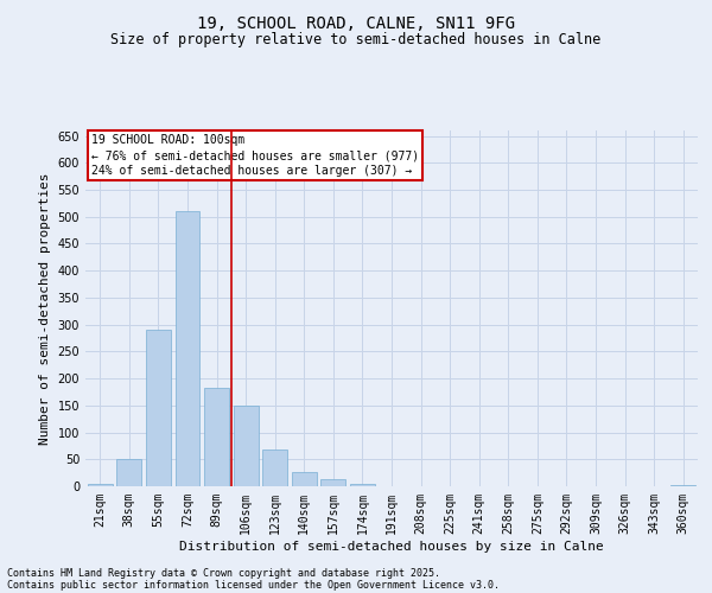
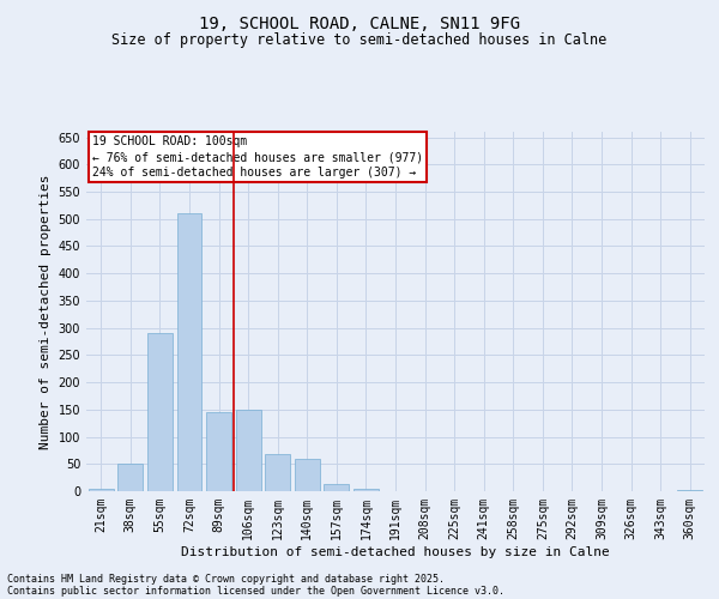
89sqm: 183 -> 145
140sqm: 27 -> 60
